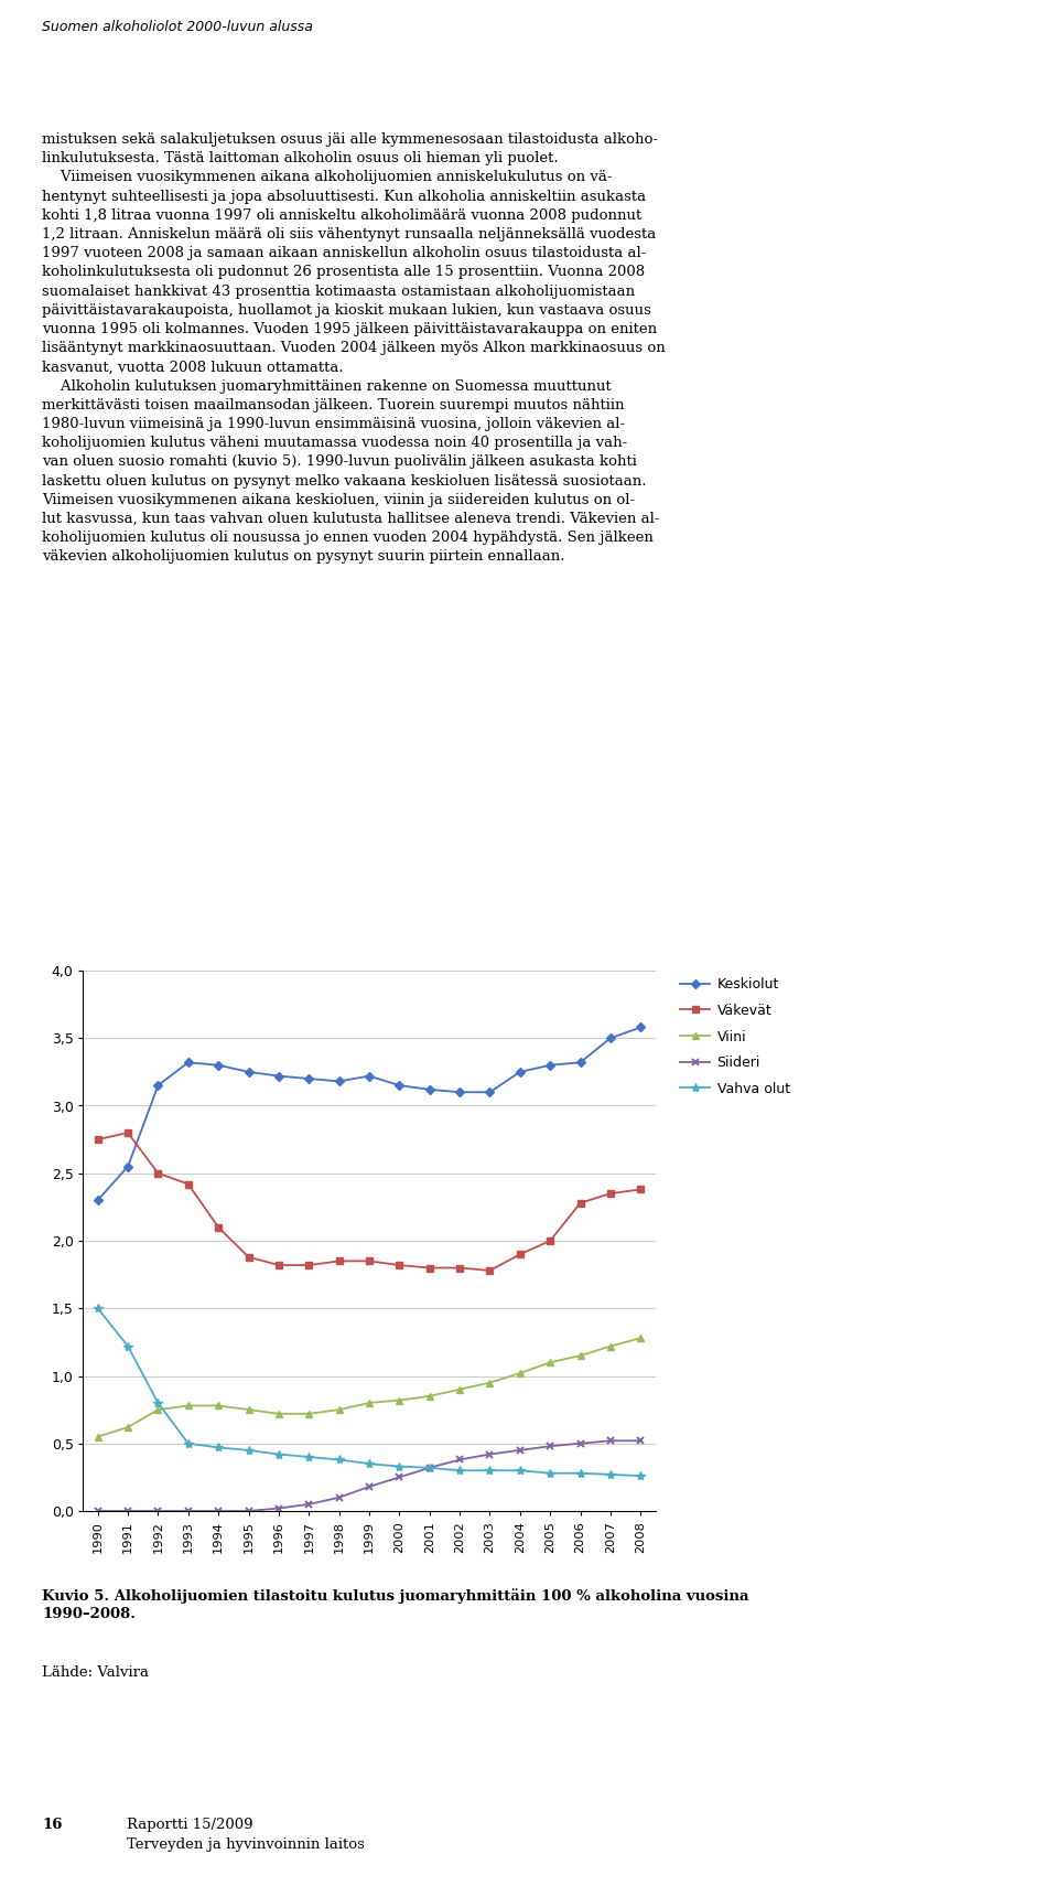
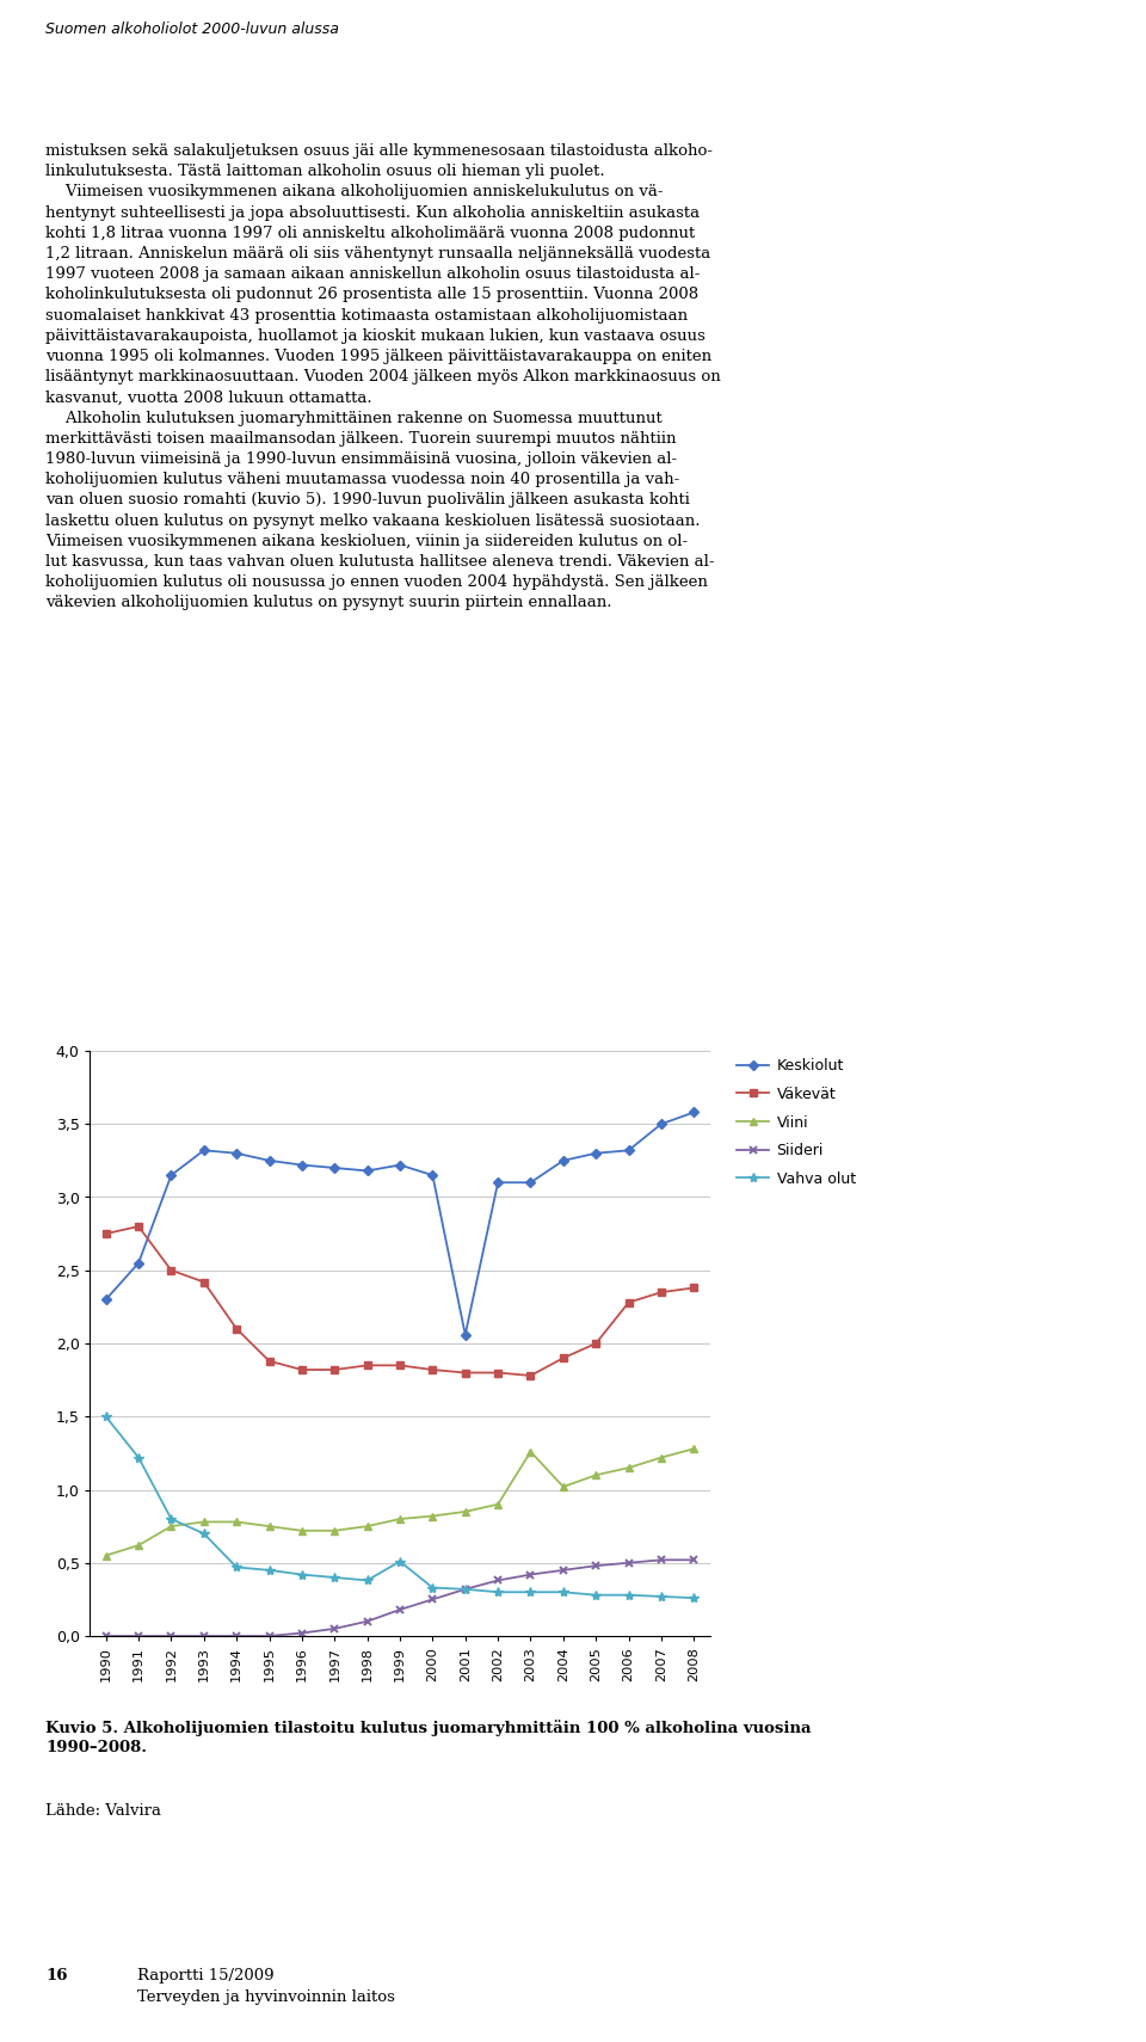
Vahva olut/1993: 0,50 -> 0,70
Vahva olut/1999: 0,35 -> 0,51
Keskiolut/2001: 3,12 -> 2,06
Viini/2003: 0,95 -> 1,26
